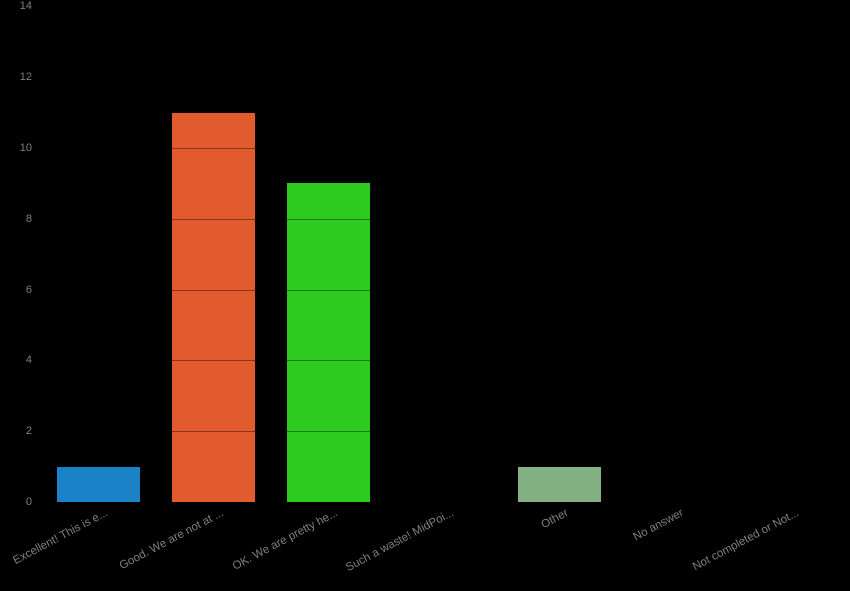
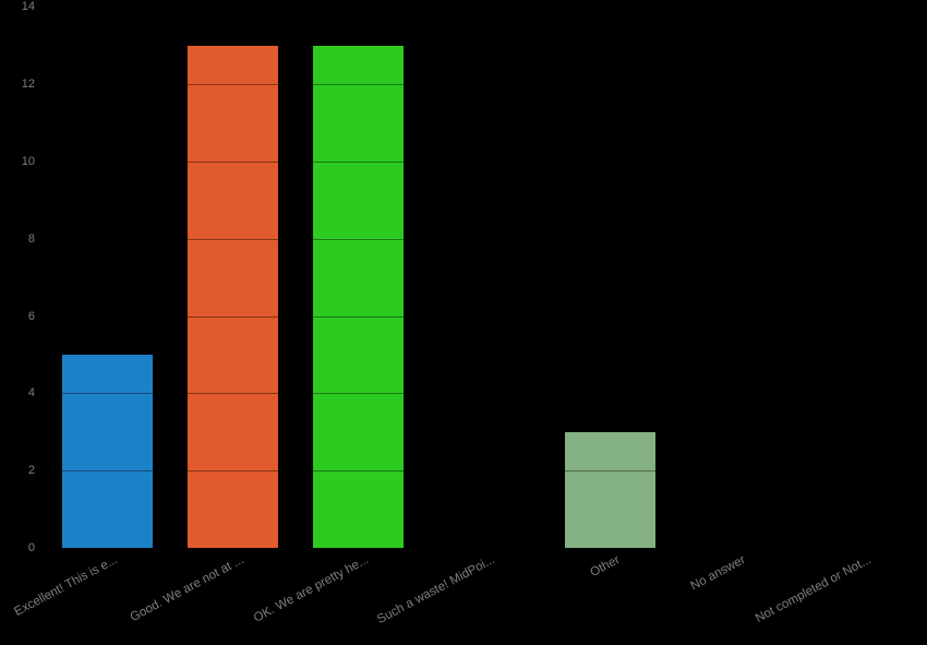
Excellent! This is e...: 1 -> 5
Good. We are not at ...: 11 -> 13
OK. We are pretty he...: 9 -> 13
Other: 1 -> 3
